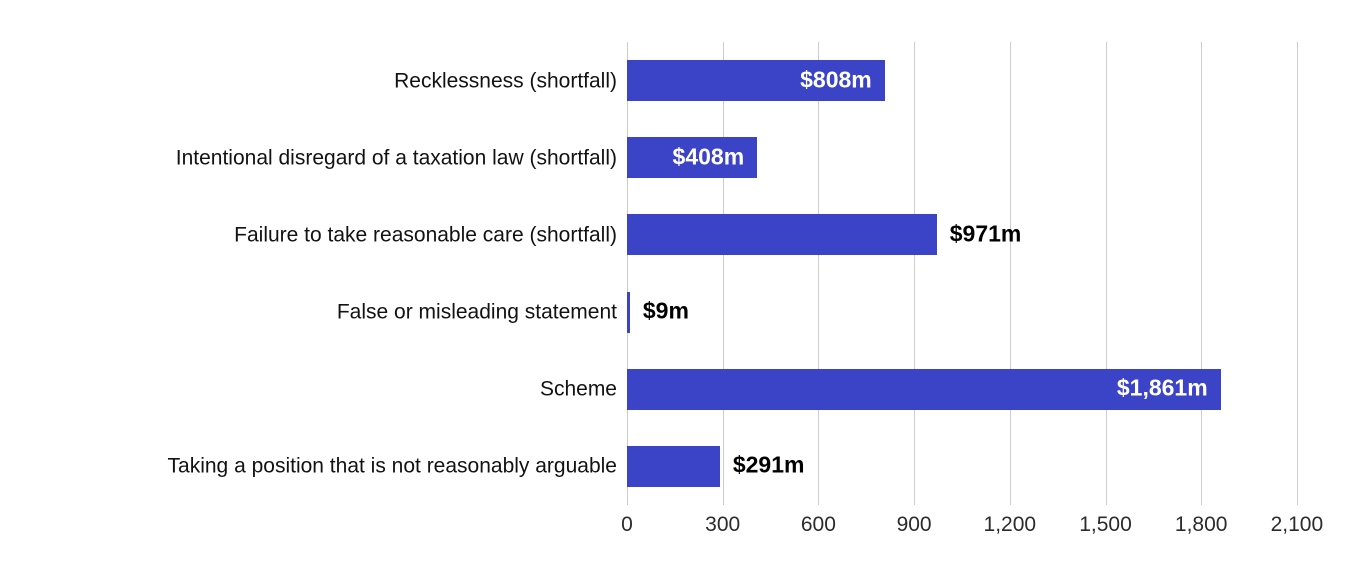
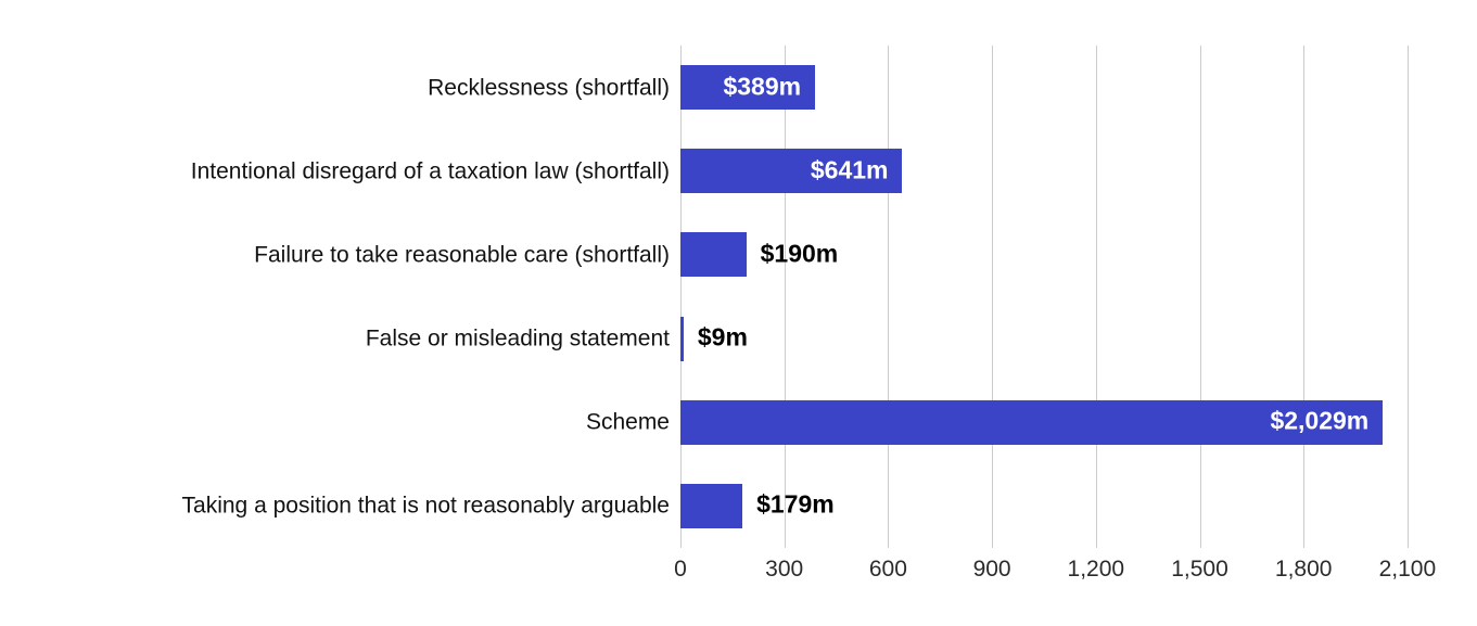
Recklessness (shortfall): $808m -> $389m
Intentional disregard of a taxation law (shortfall): $408m -> $641m
Failure to take reasonable care (shortfall): $971m -> $190m
Scheme: $1,861m -> $2,029m
Taking a position that is not reasonably arguable: $291m -> $179m
